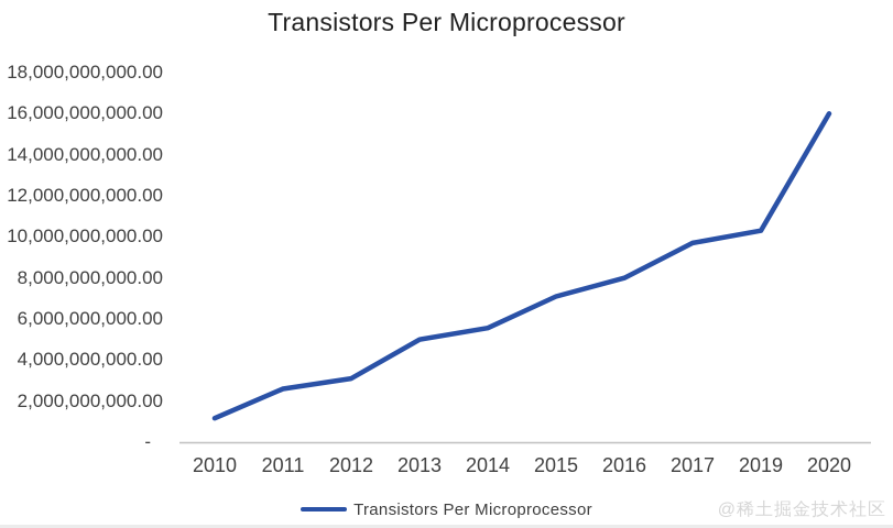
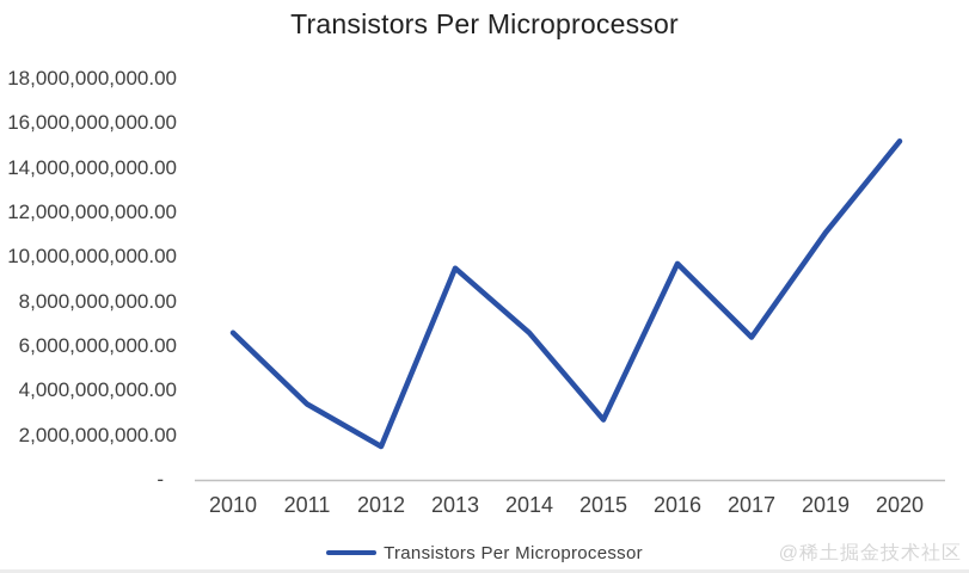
2010: 1200000000 -> 6600000000
2011: 2600000000 -> 3400000000
2012: 3100000000 -> 1500000000
2013: 5000000000 -> 9500000000
2014: 5600000000 -> 6600000000
2015: 7100000000 -> 2700000000
2016: 8000000000 -> 9700000000
2017: 9700000000 -> 6400000000
2019: 10300000000 -> 11100000000
2020: 16000000000 -> 15200000000
